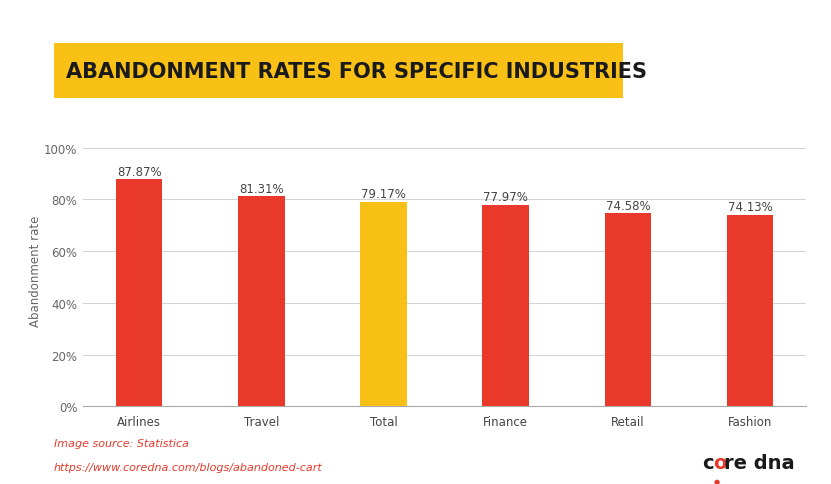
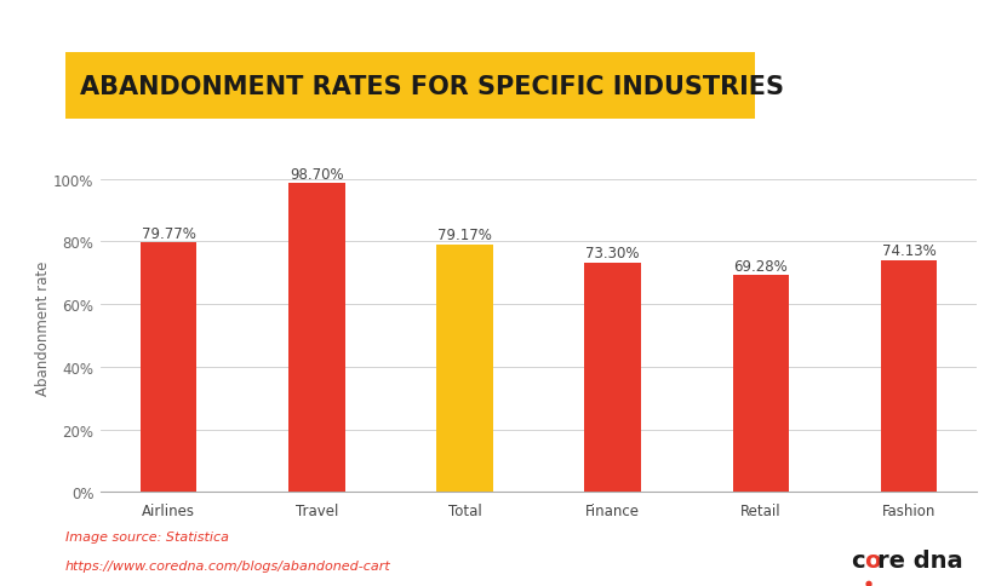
Airlines: 87.87% -> 79.77%
Travel: 81.31% -> 98.70%
Finance: 77.97% -> 73.30%
Retail: 74.58% -> 69.28%
